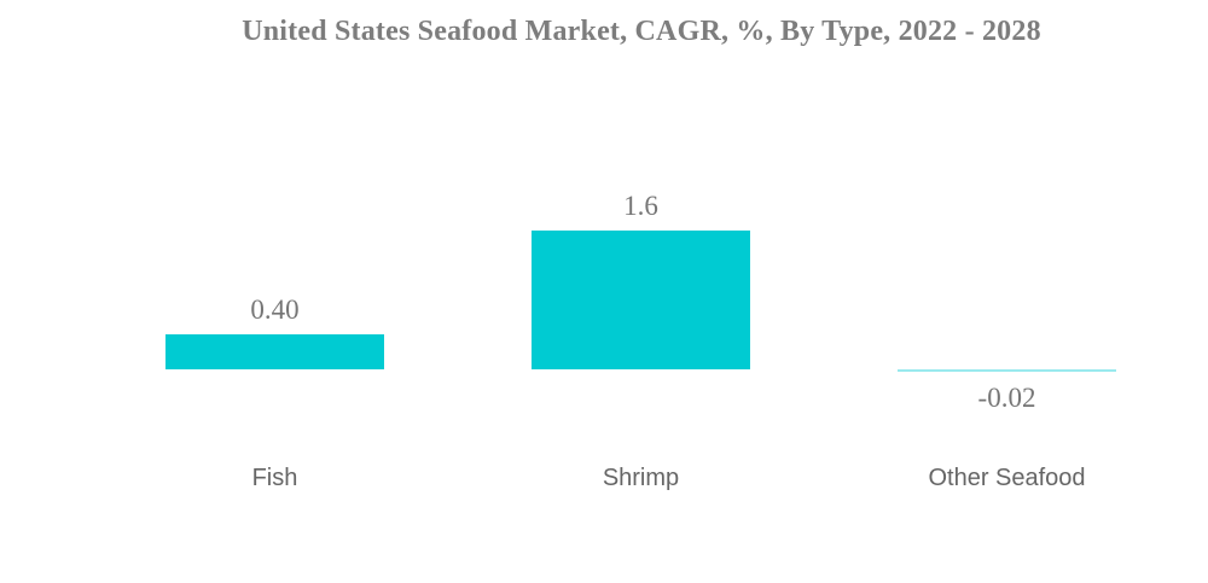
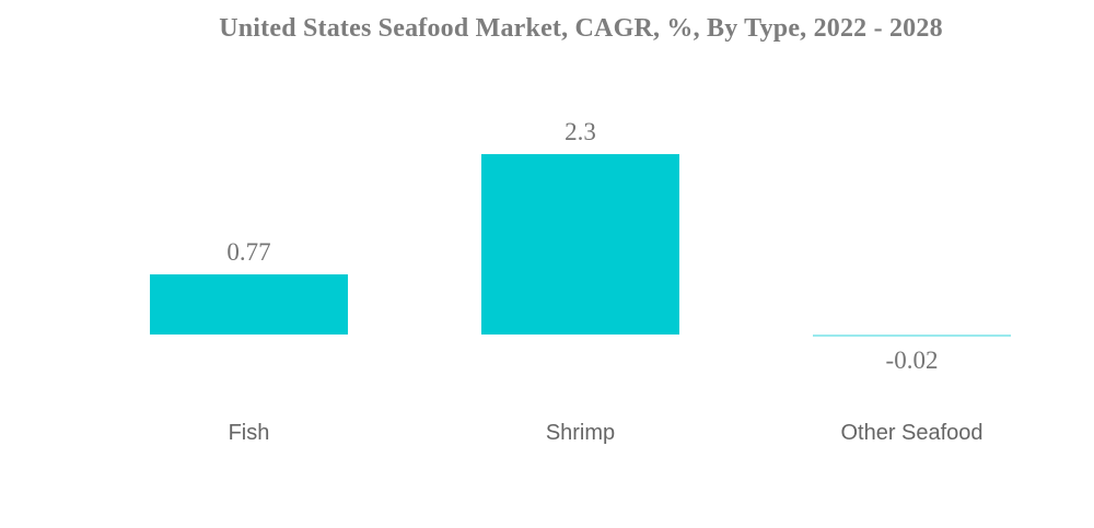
Fish: 0.40 -> 0.77
Shrimp: 1.6 -> 2.3
